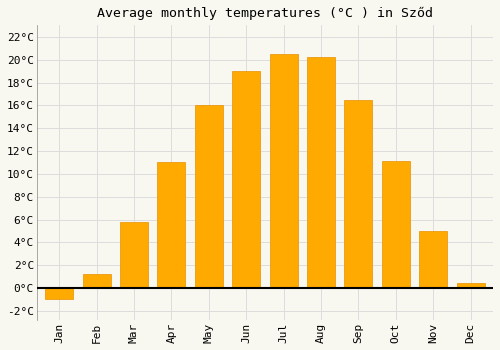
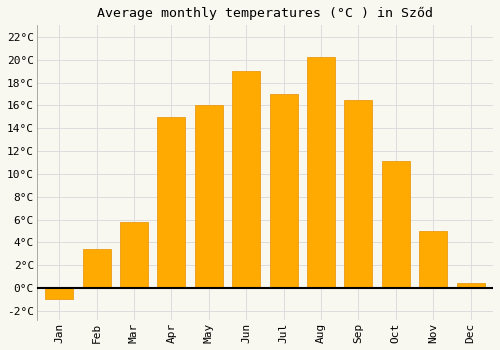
Feb: 1.2°C -> 3.4°C
Apr: 11.0°C -> 15.0°C
Jul: 20.5°C -> 17.0°C
